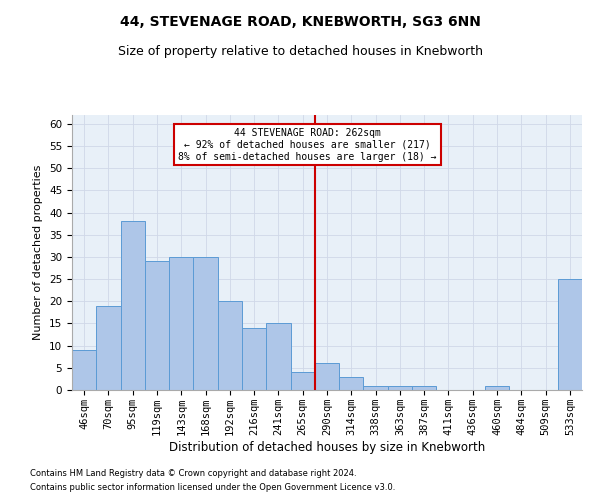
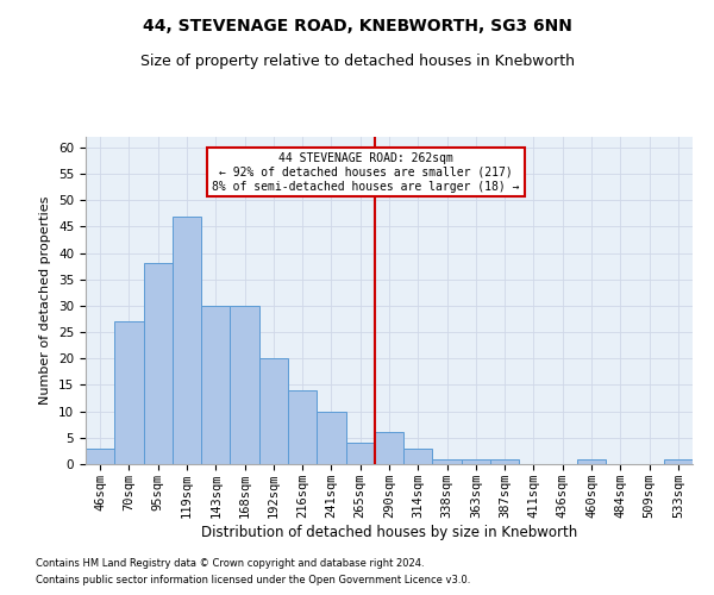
46sqm: 9 -> 3
70sqm: 19 -> 27
119sqm: 29 -> 47
241sqm: 15 -> 10
533sqm: 25 -> 1
